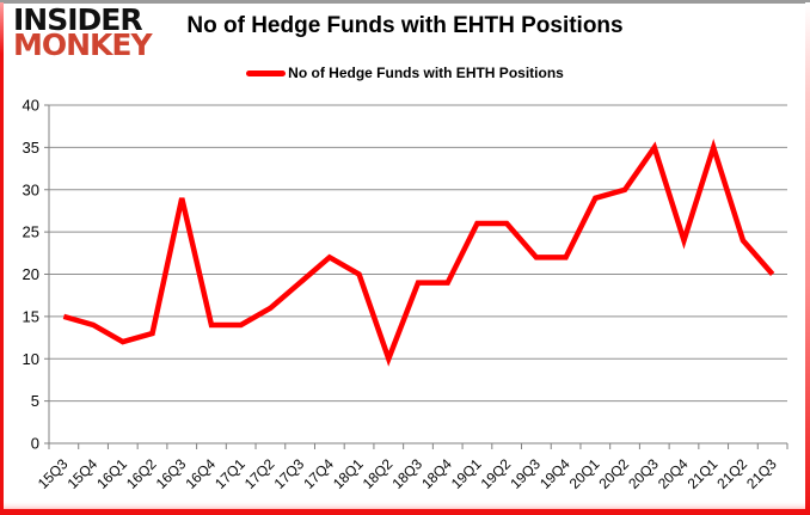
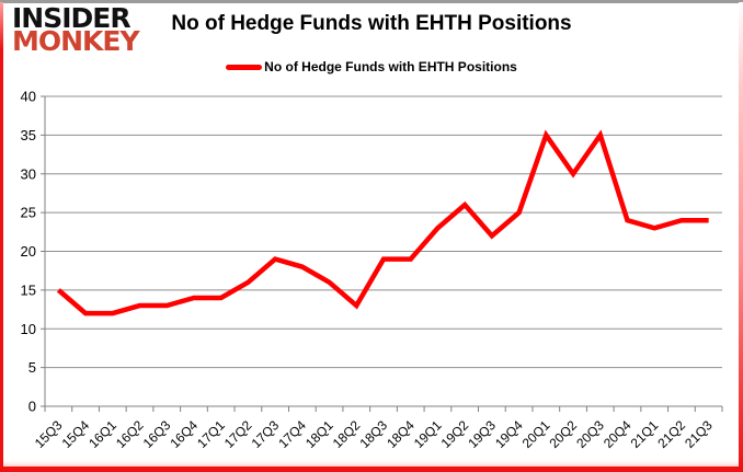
15Q4: 14 -> 12
16Q3: 29 -> 13
17Q4: 22 -> 18
18Q1: 20 -> 16
18Q2: 10 -> 13
19Q1: 26 -> 23
19Q4: 22 -> 25
20Q1: 29 -> 35
21Q1: 35 -> 23
21Q3: 20 -> 24
